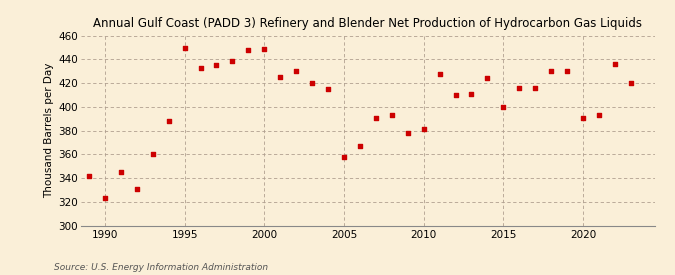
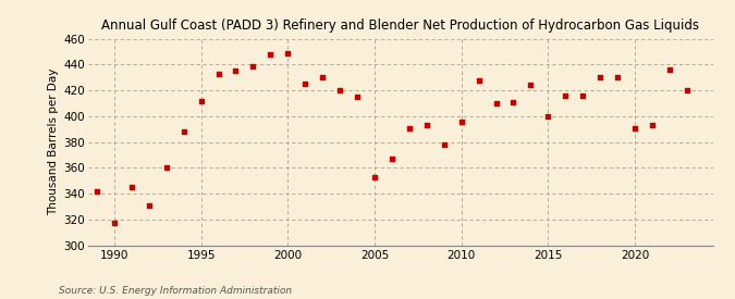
1990: 323 -> 317
1995: 450 -> 412
2005: 358 -> 353
2010: 381 -> 396
